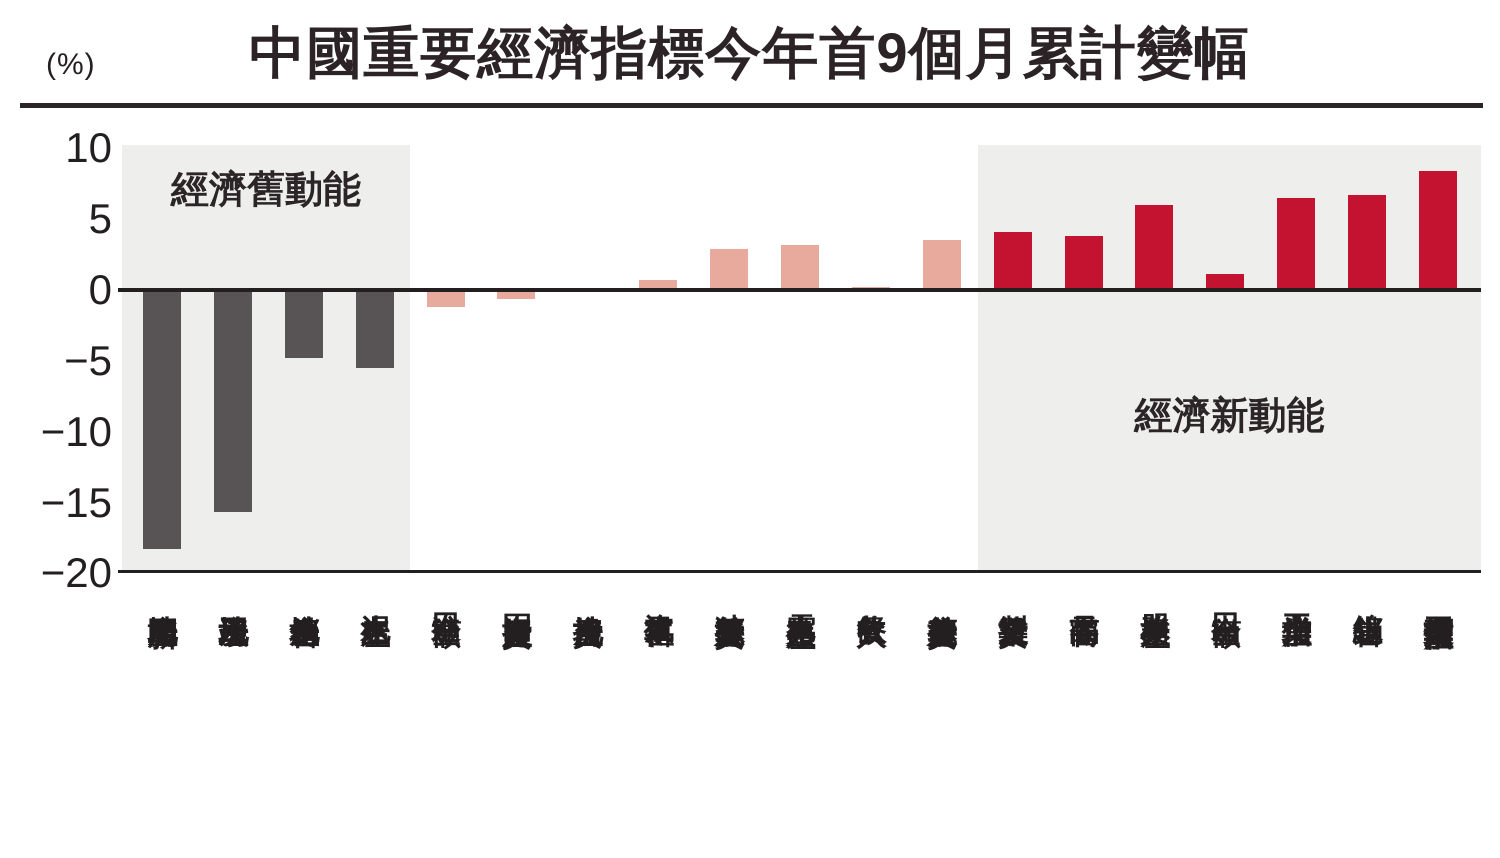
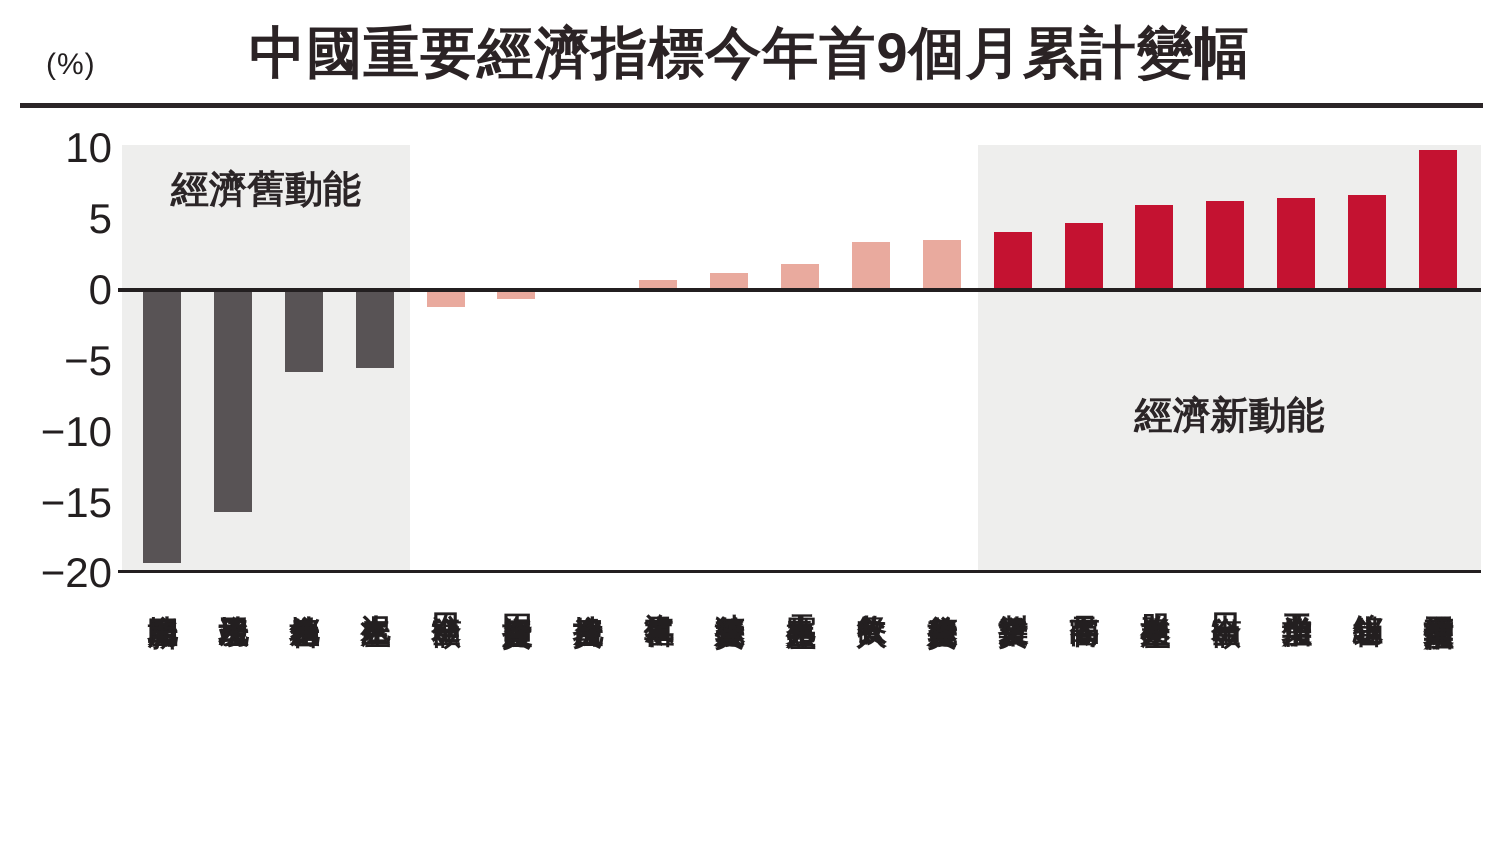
房地產新開工: -18.3 -> -19.3
房地產銷售: -4.8 -> -5.8
狹義基建投資: 2.9 -> 1.2
電力熱力生產: 3.2 -> 1.8
餐飲收入: 0.2 -> 3.4
商品零售: 3.8 -> 4.7
出口金額: 1.1 -> 6.3
高技術工業增加值: 8.4 -> 9.9
